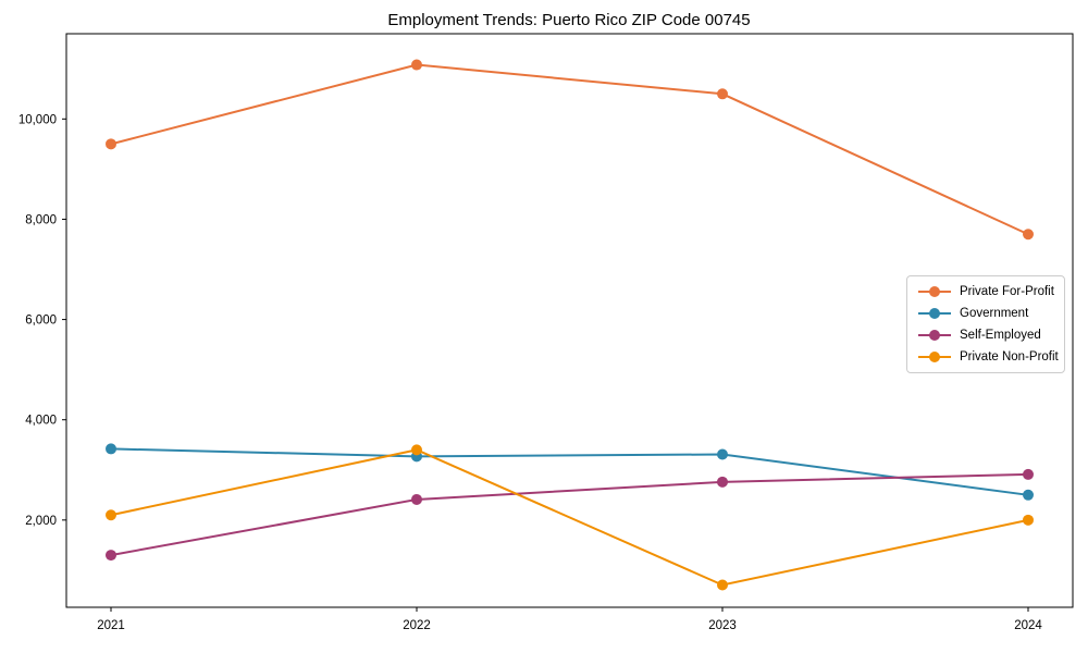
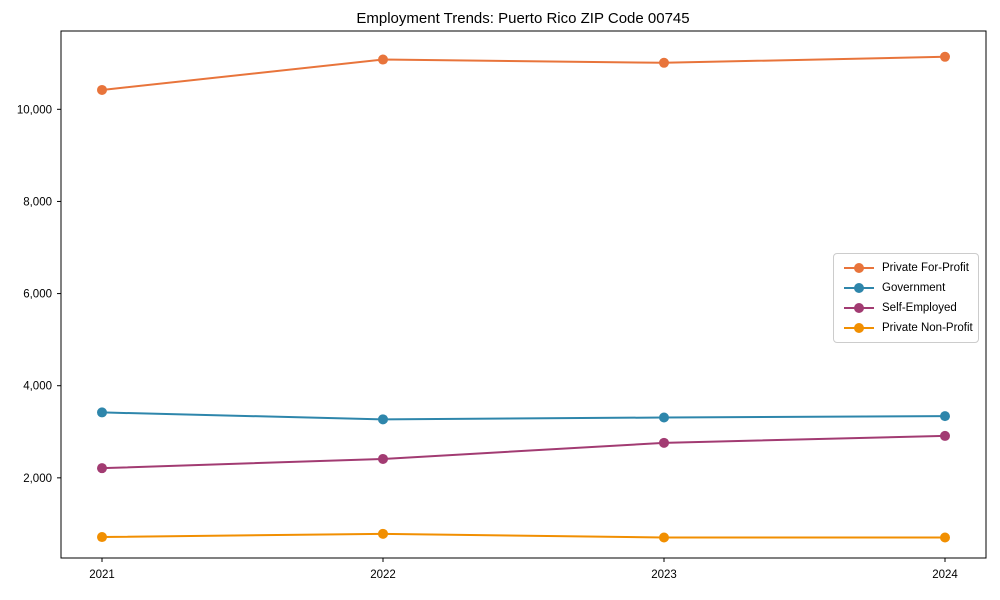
Private For-Profit/2021: 9500 -> 10400
Self-Employed/2021: 1300 -> 2200
Private Non-Profit/2021: 2100 -> 700
Private Non-Profit/2022: 3400 -> 800
Private For-Profit/2023: 10500 -> 11000
Private For-Profit/2024: 7700 -> 11100
Government/2024: 2500 -> 3300
Private Non-Profit/2024: 2000 -> 700
